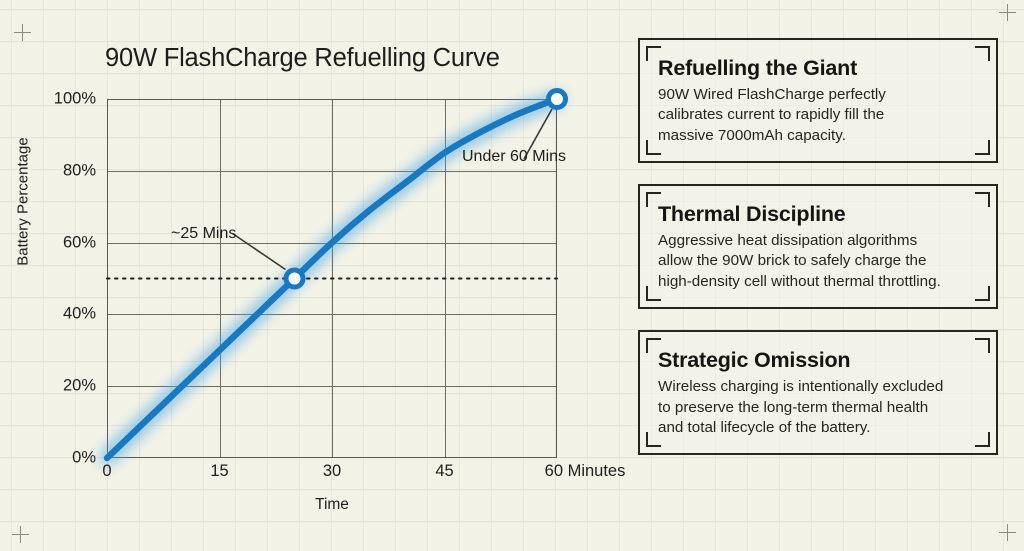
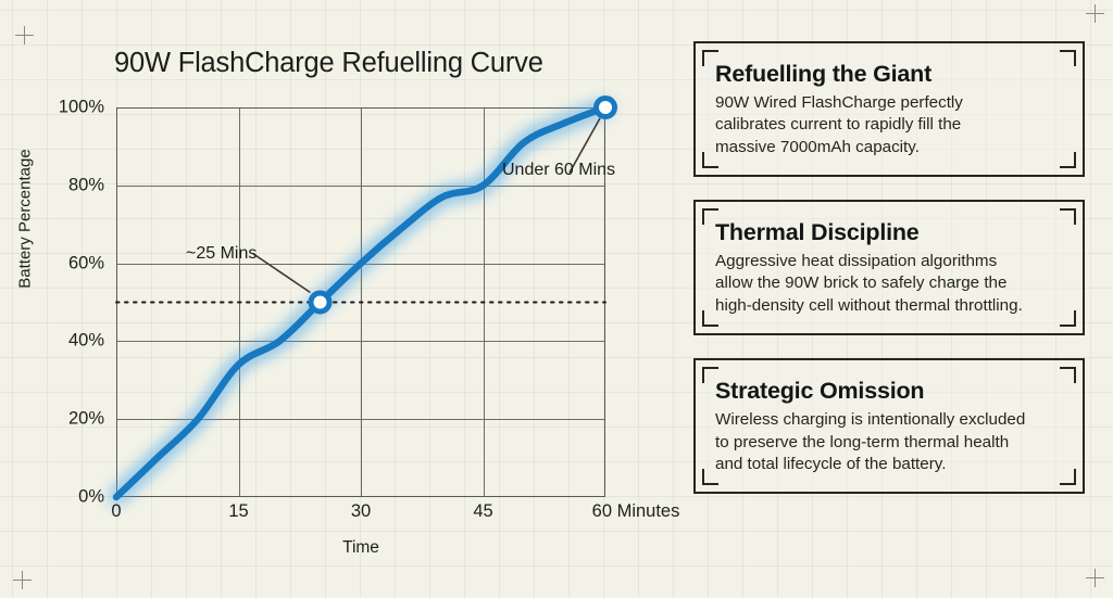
15: 30% -> 34%
45: 85% -> 80%
